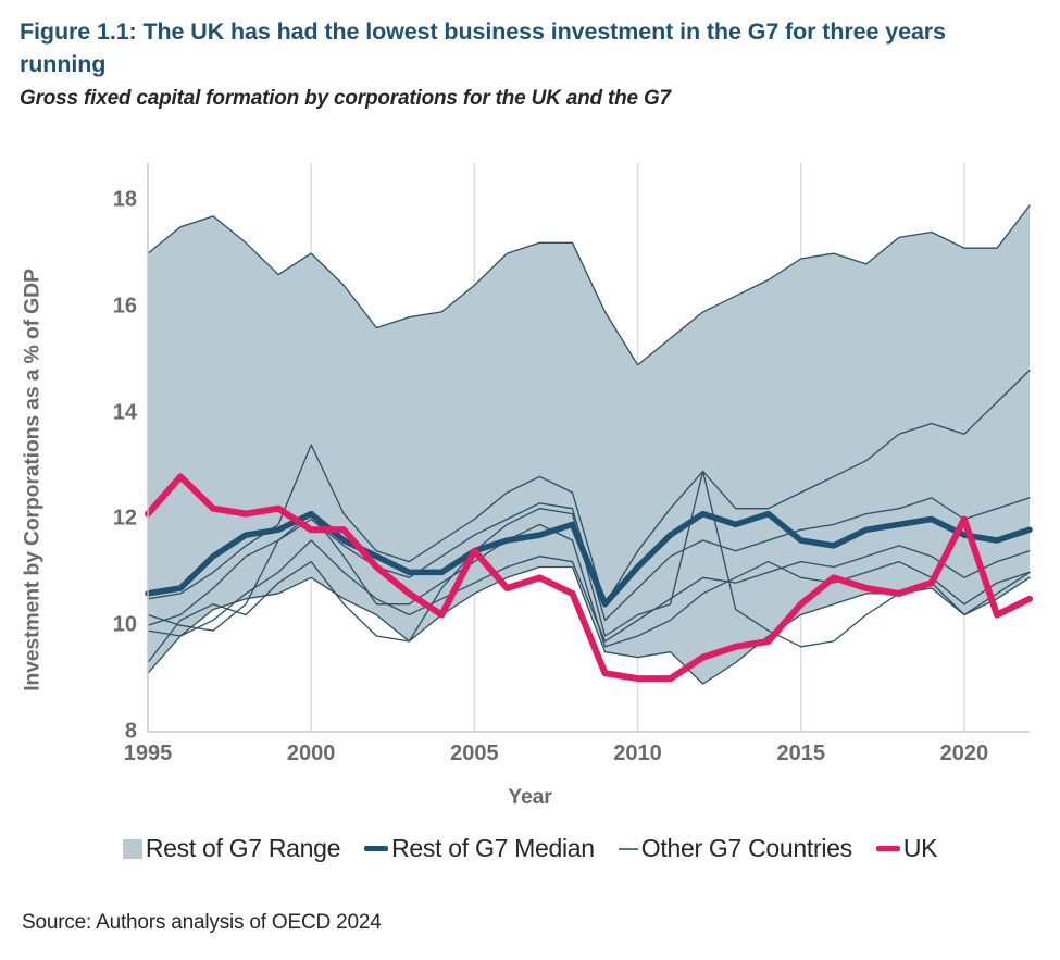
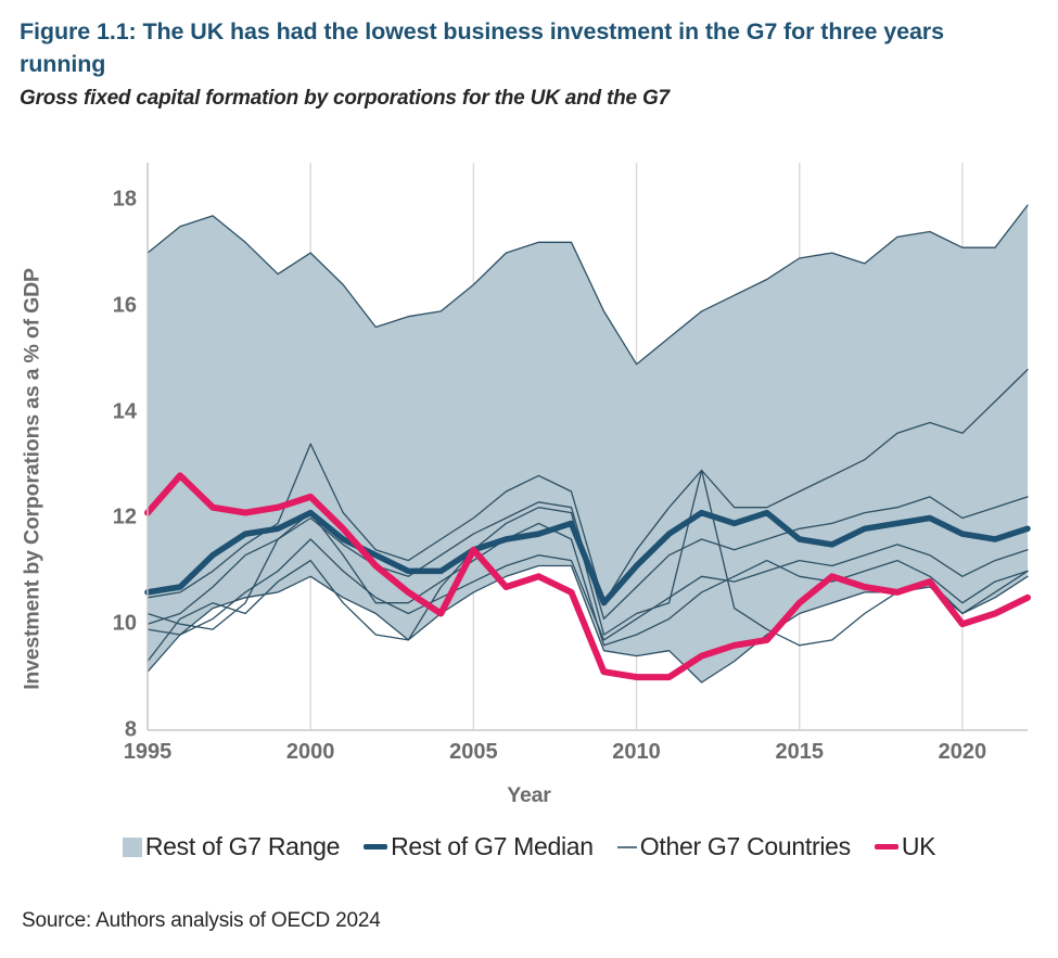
UK/2000: 11.8 -> 12.4
UK/2020: 12.0 -> 10.0
